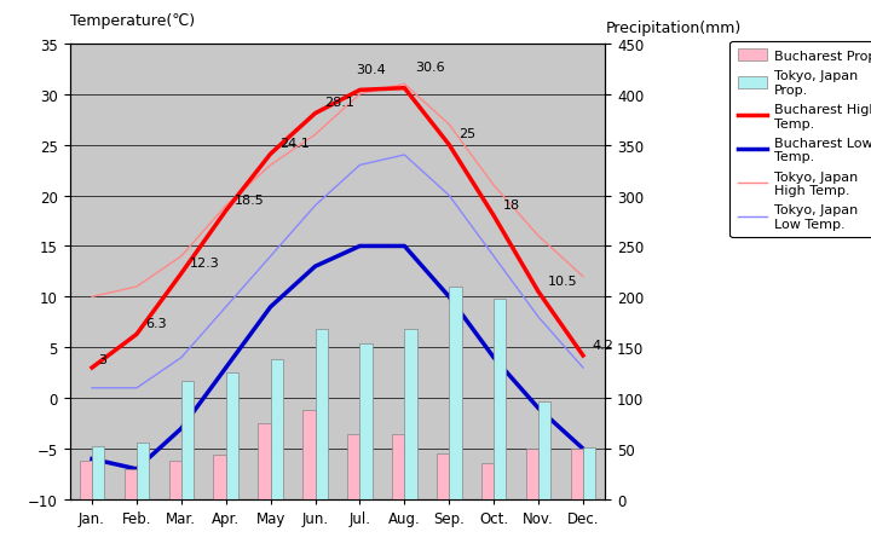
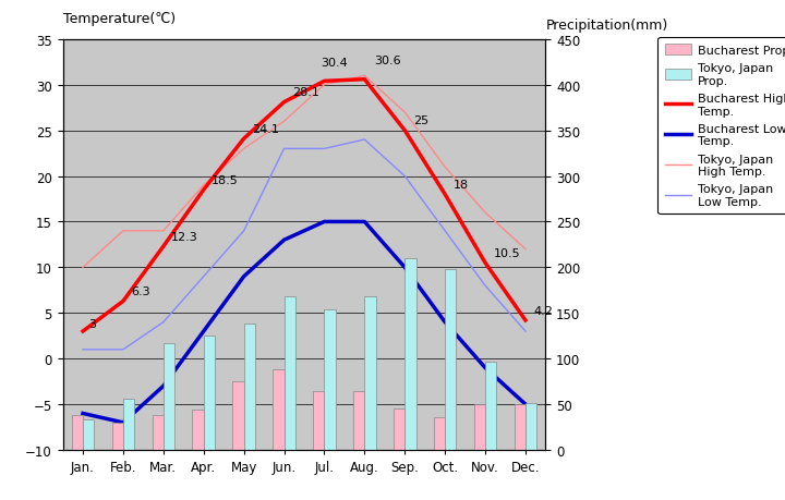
Tokyo, Japan Prop./Jan.: 52 -> 34
Tokyo, Japan High Temp./Feb.: 11 -> 14
Tokyo, Japan Low Temp./Jun.: 19 -> 23
